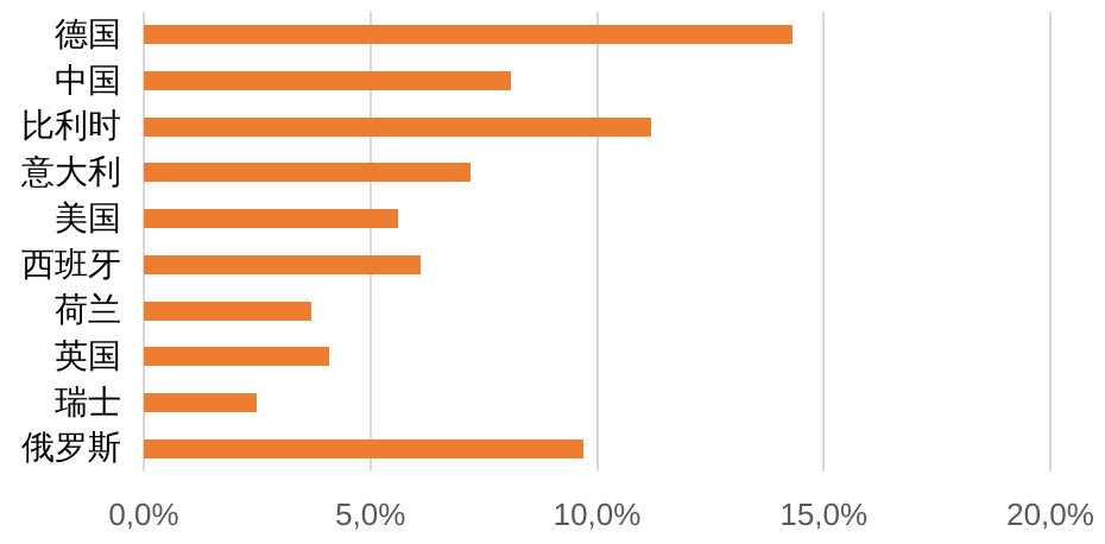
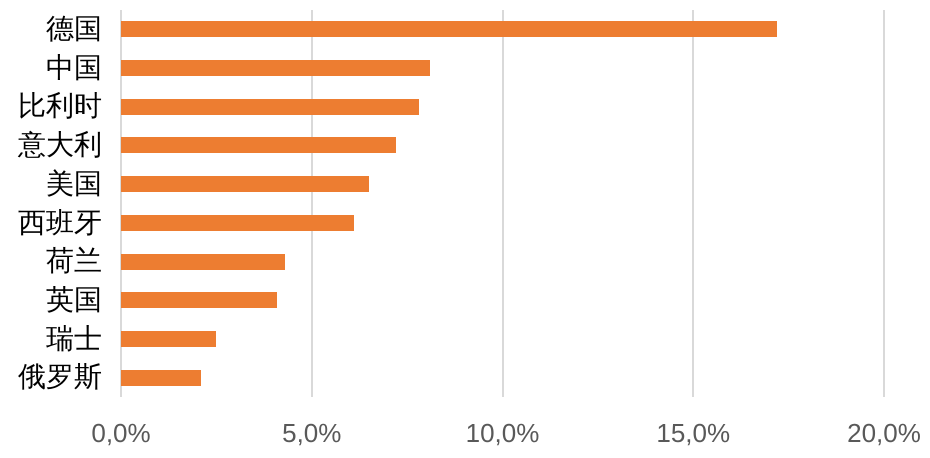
德国: 14,3% -> 17,2%
比利时: 11,2% -> 7,8%
美国: 5,6% -> 6,5%
荷兰: 3,7% -> 4,3%
俄罗斯: 9,7% -> 2,1%
